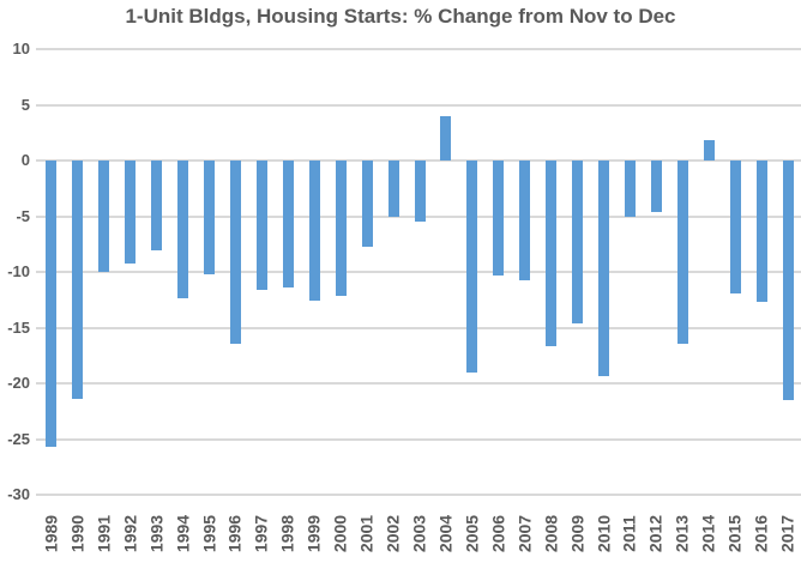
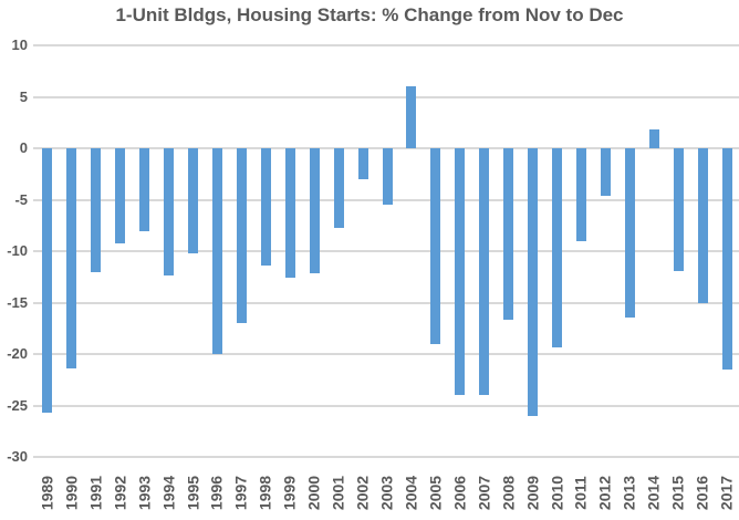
1991: -10 -> -12
1996: -16 -> -20
1997: -12 -> -17
2002: -5 -> -3
2004: 4 -> 6
2006: -10 -> -24
2007: -11 -> -24
2009: -15 -> -26
2011: -5 -> -9
2016: -13 -> -15
